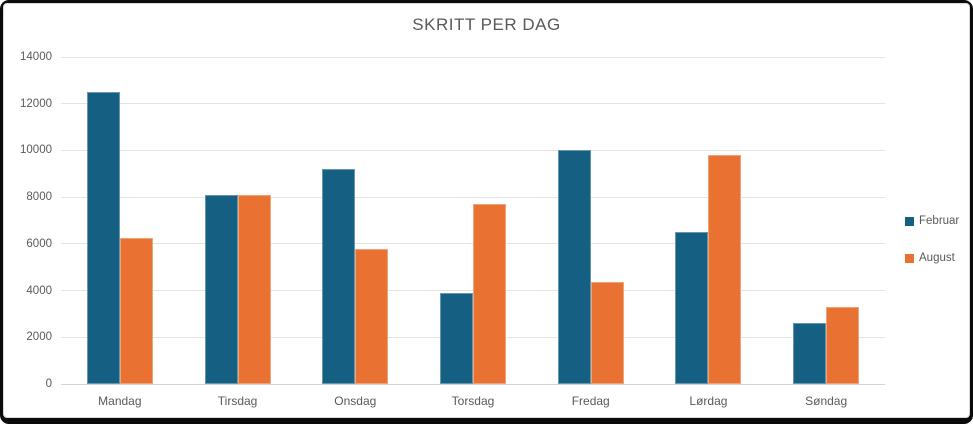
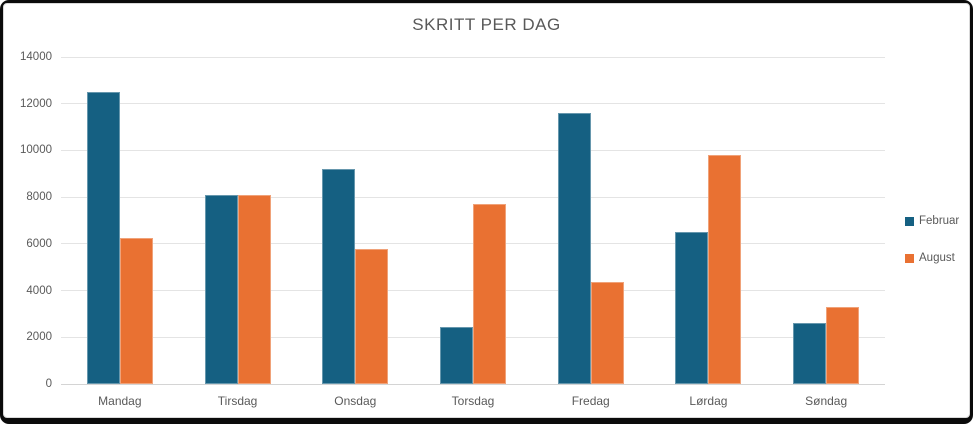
Februar/Torsdag: 3900 -> 2400
Februar/Fredag: 10000 -> 11600
